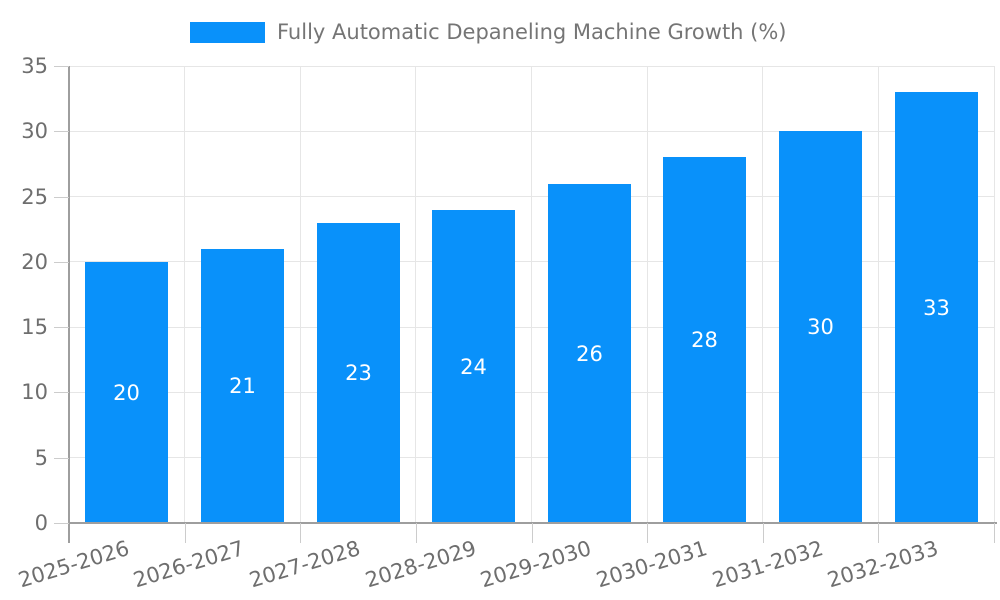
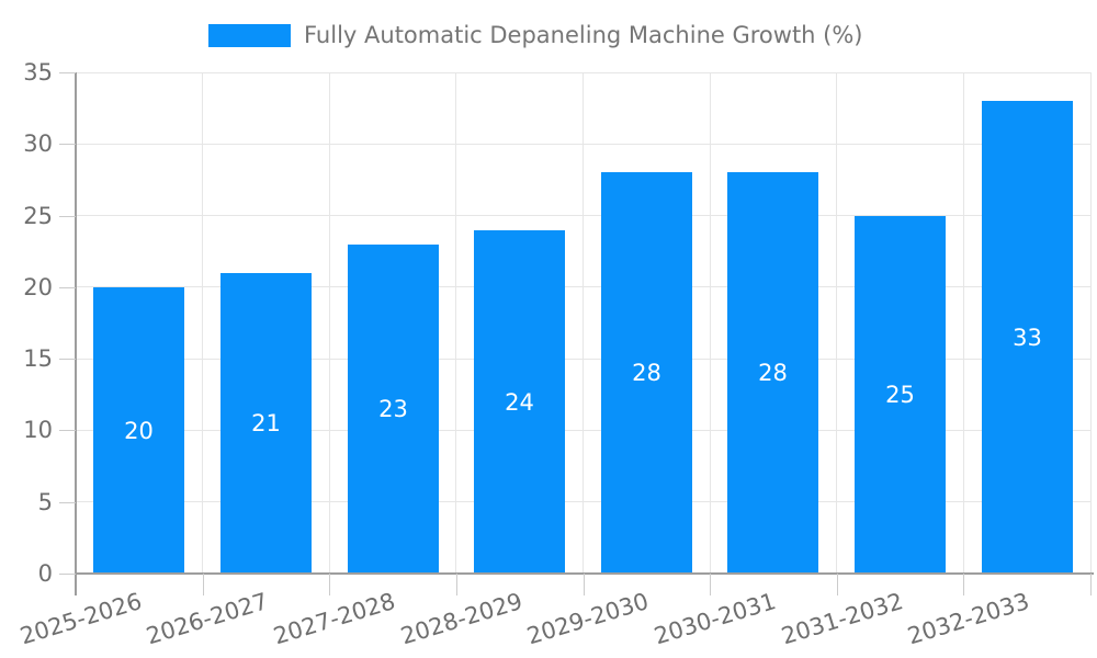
2029-2030: 26 -> 28
2031-2032: 30 -> 25
